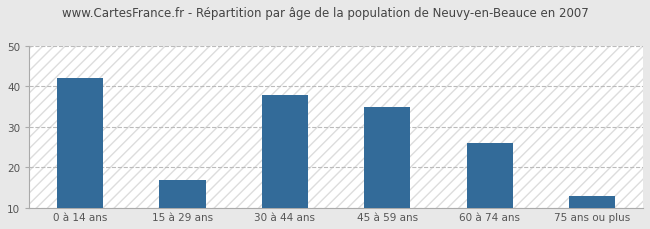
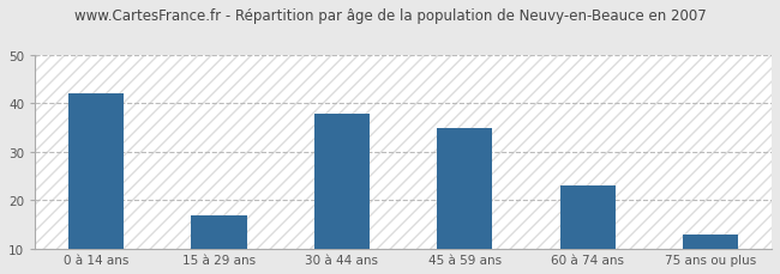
60 à 74 ans: 26 -> 23
